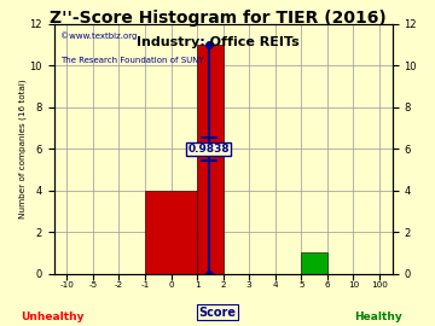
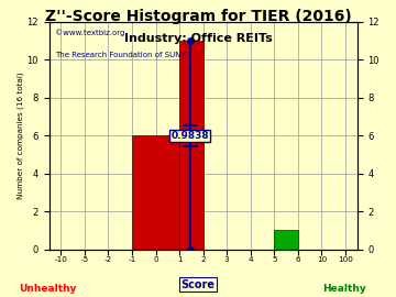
0: 4 -> 6
